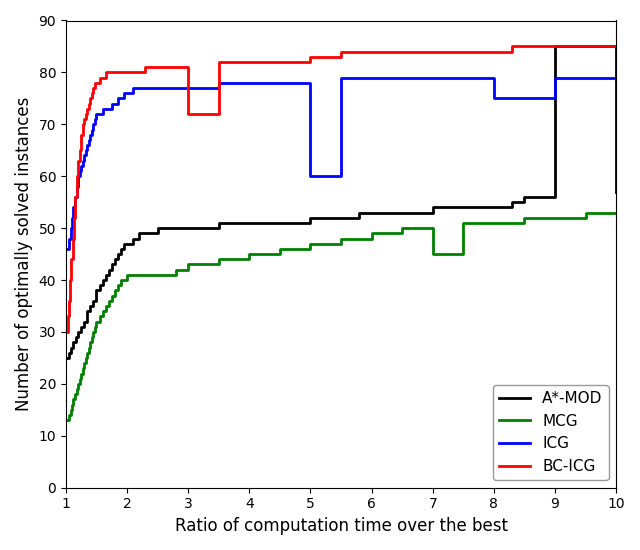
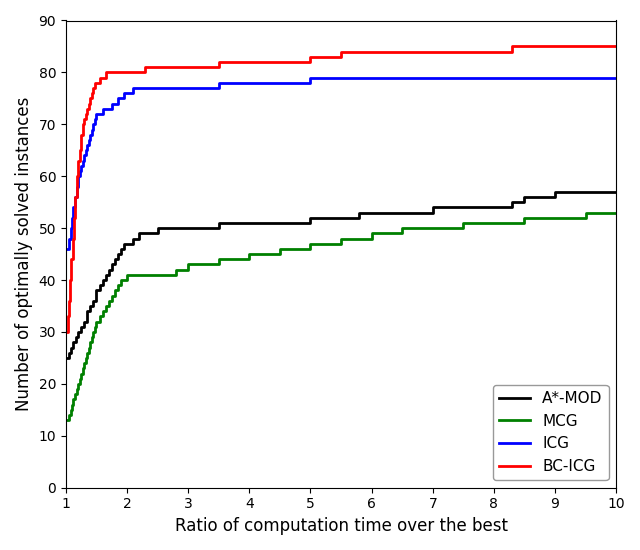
BC-ICG/3: 72 -> 81
ICG/5: 60 -> 79
MCG/7: 45 -> 50
ICG/8: 75 -> 79
A*-MOD/9: 85 -> 57
